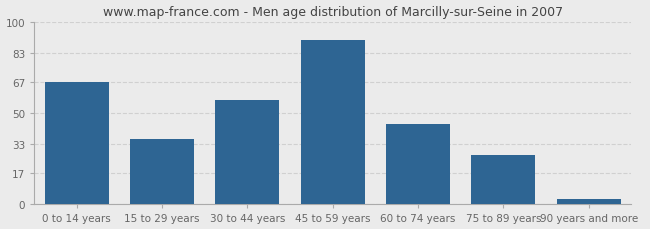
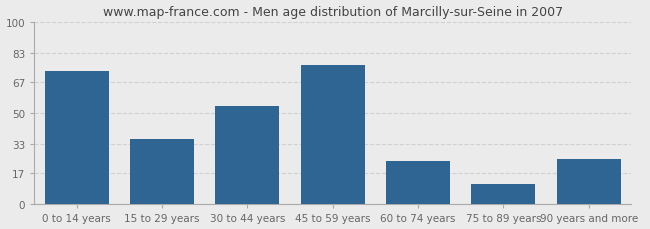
0 to 14 years: 67 -> 73
30 to 44 years: 57 -> 54
45 to 59 years: 90 -> 76
60 to 74 years: 44 -> 24
75 to 89 years: 27 -> 11
90 years and more: 3 -> 25
